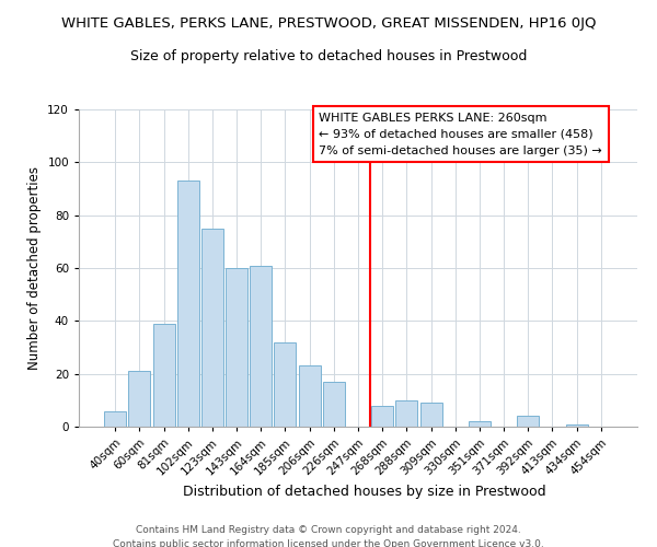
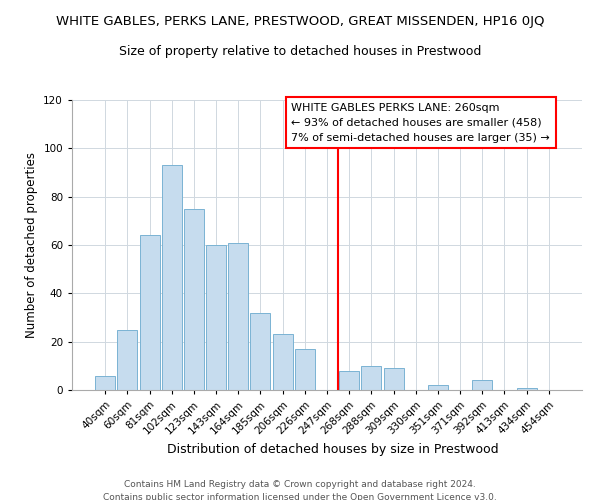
60sqm: 21 -> 25
81sqm: 39 -> 64
